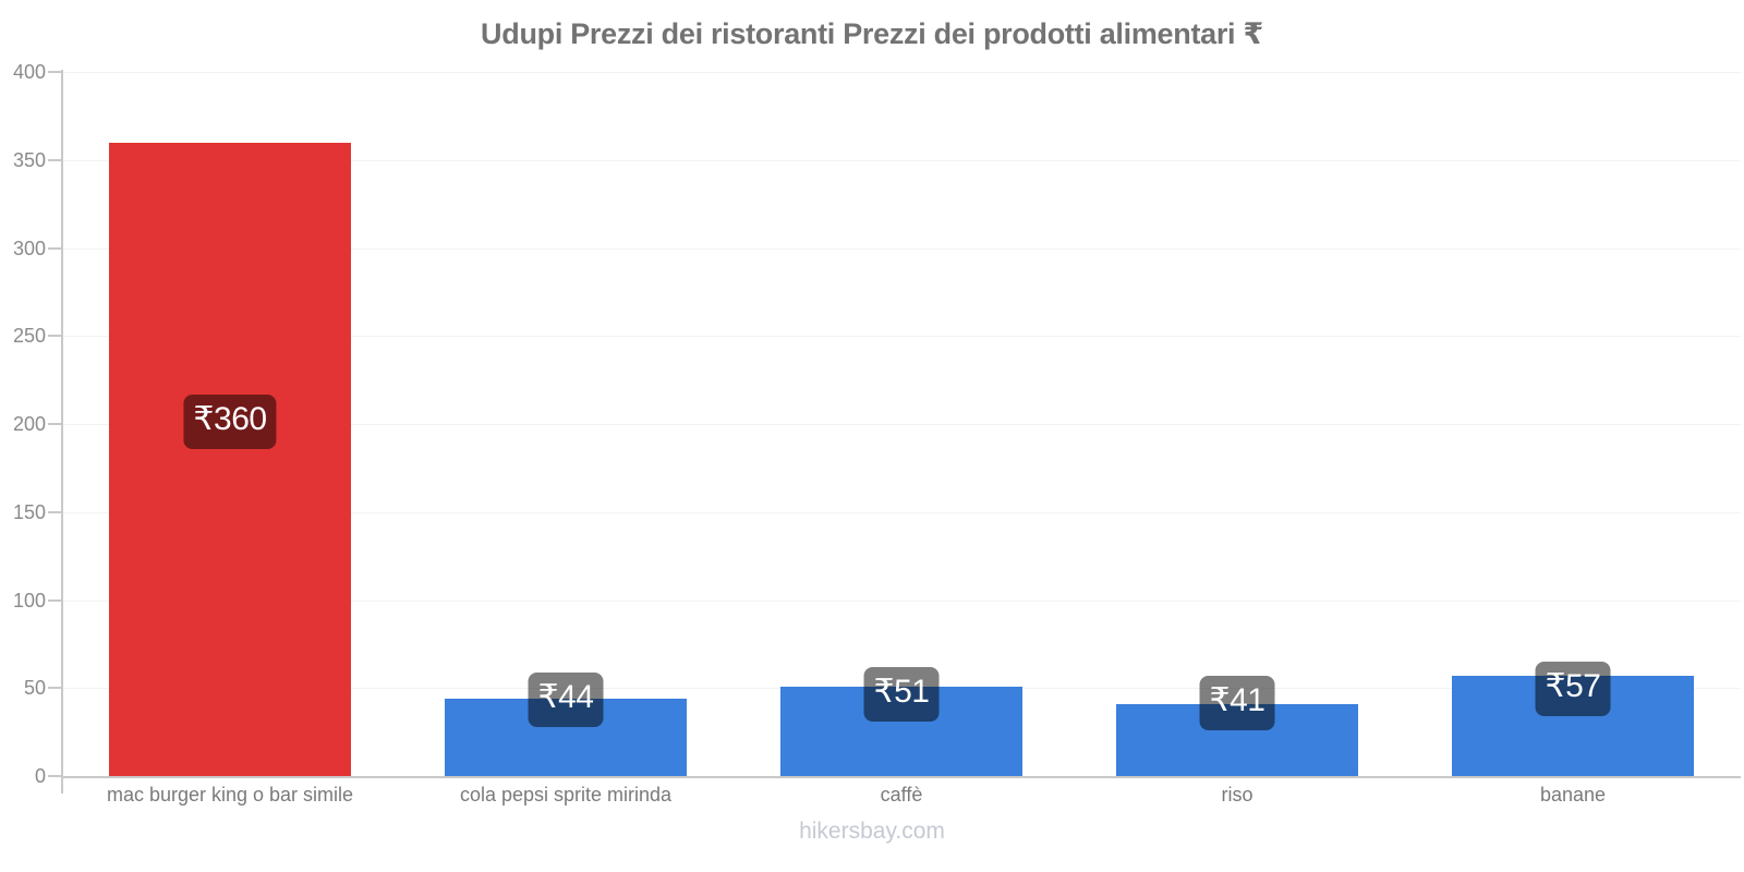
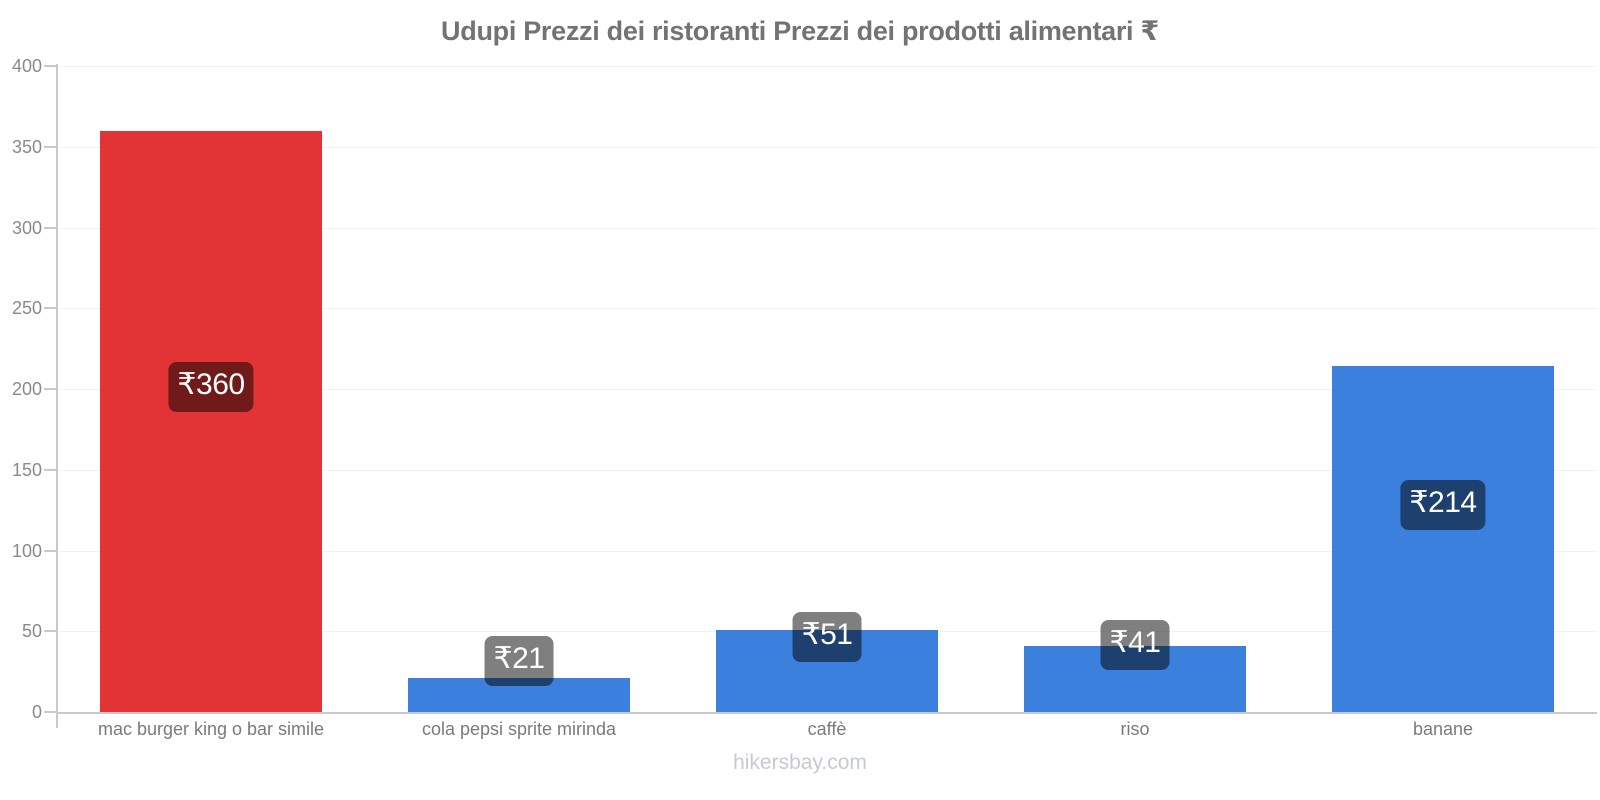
cola pepsi sprite mirinda: 44 -> 21
banane: 57 -> 214
